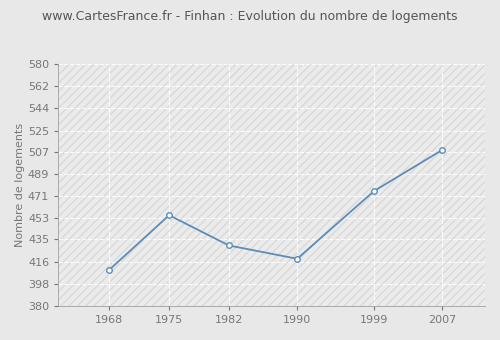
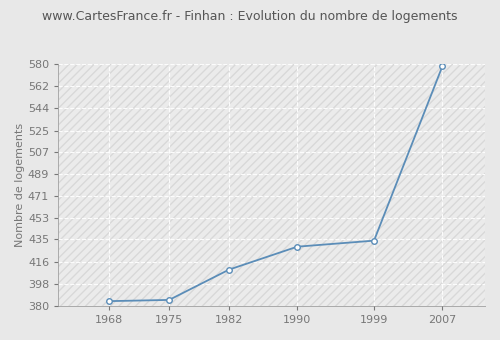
1968: 410 -> 384
1975: 455 -> 385
1982: 430 -> 410
1990: 419 -> 429
1999: 475 -> 434
2007: 509 -> 578
